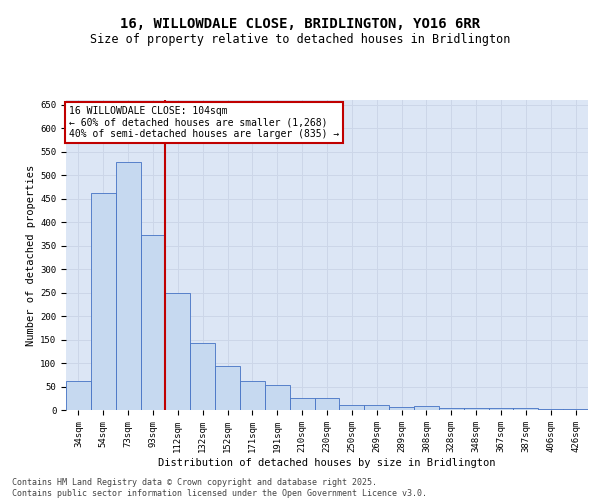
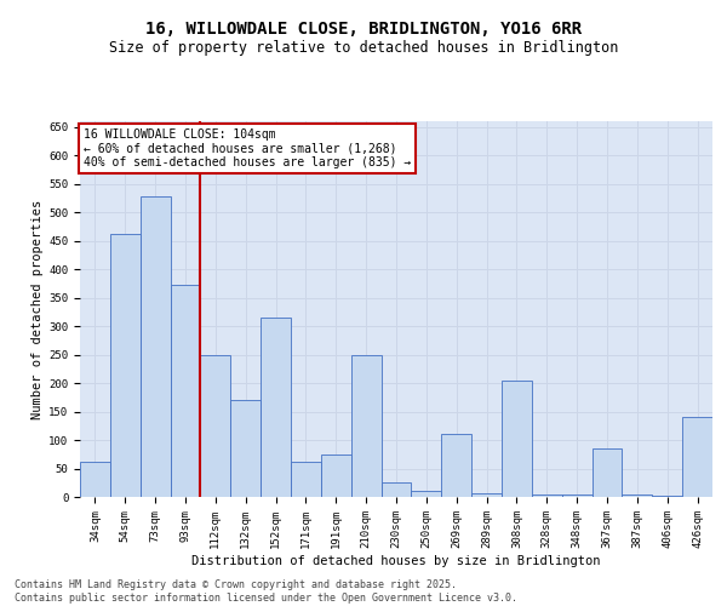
132sqm: 142 -> 170
152sqm: 93 -> 315
191sqm: 53 -> 75
210sqm: 25 -> 250
269sqm: 11 -> 110
308sqm: 8 -> 205
367sqm: 4 -> 85
426sqm: 2 -> 140
